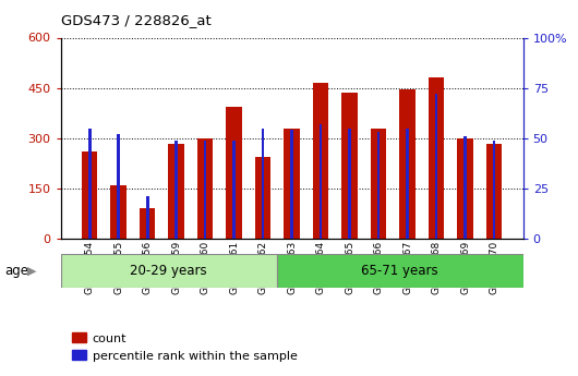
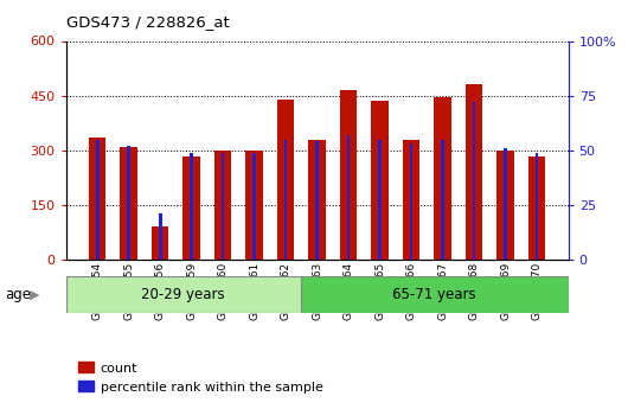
count/GSM10354: 260 -> 335
count/GSM10355: 160 -> 308
count/GSM10361: 395 -> 298
count/GSM10362: 245 -> 440
